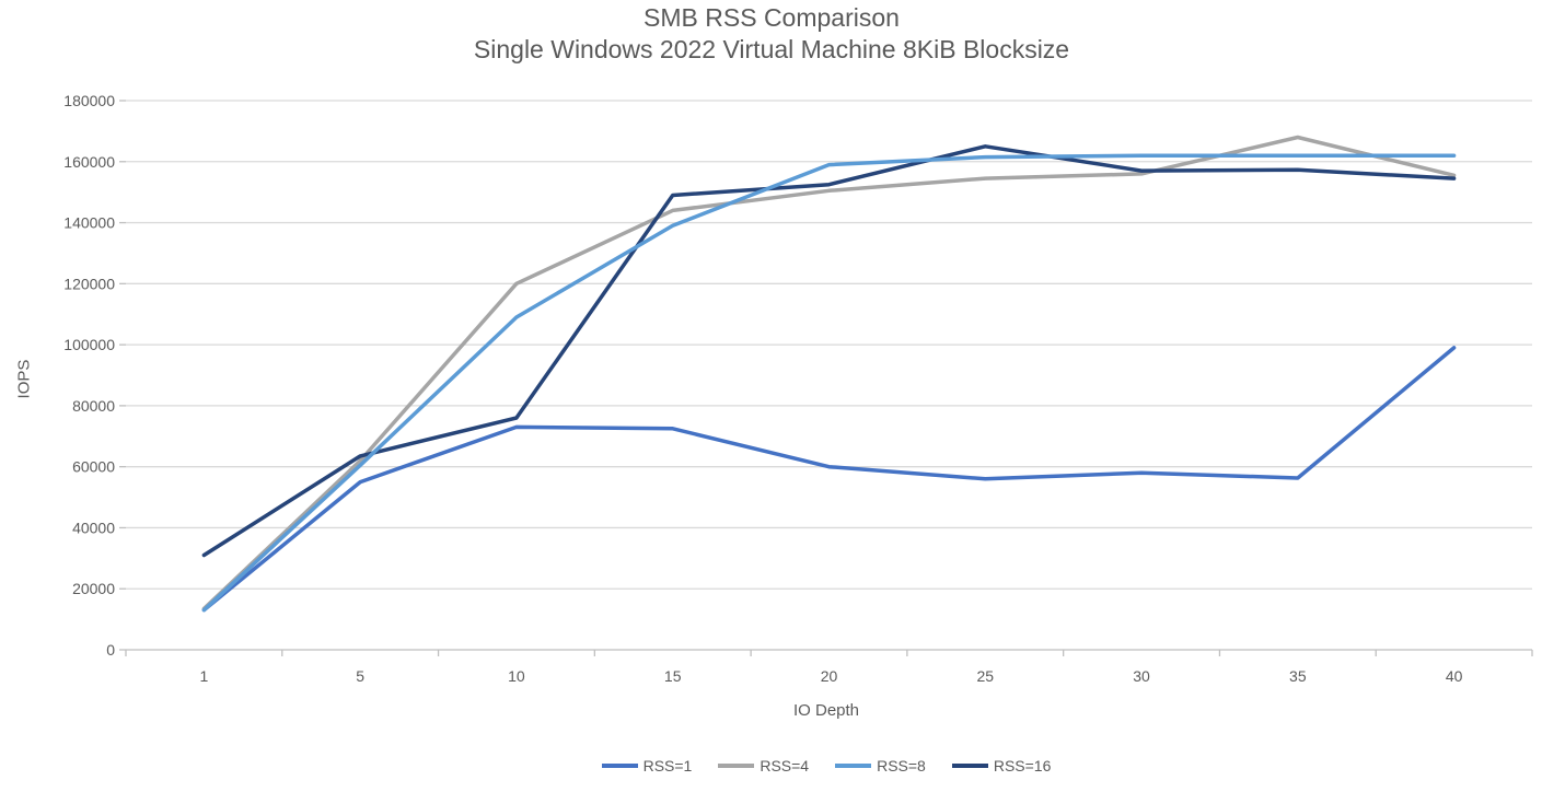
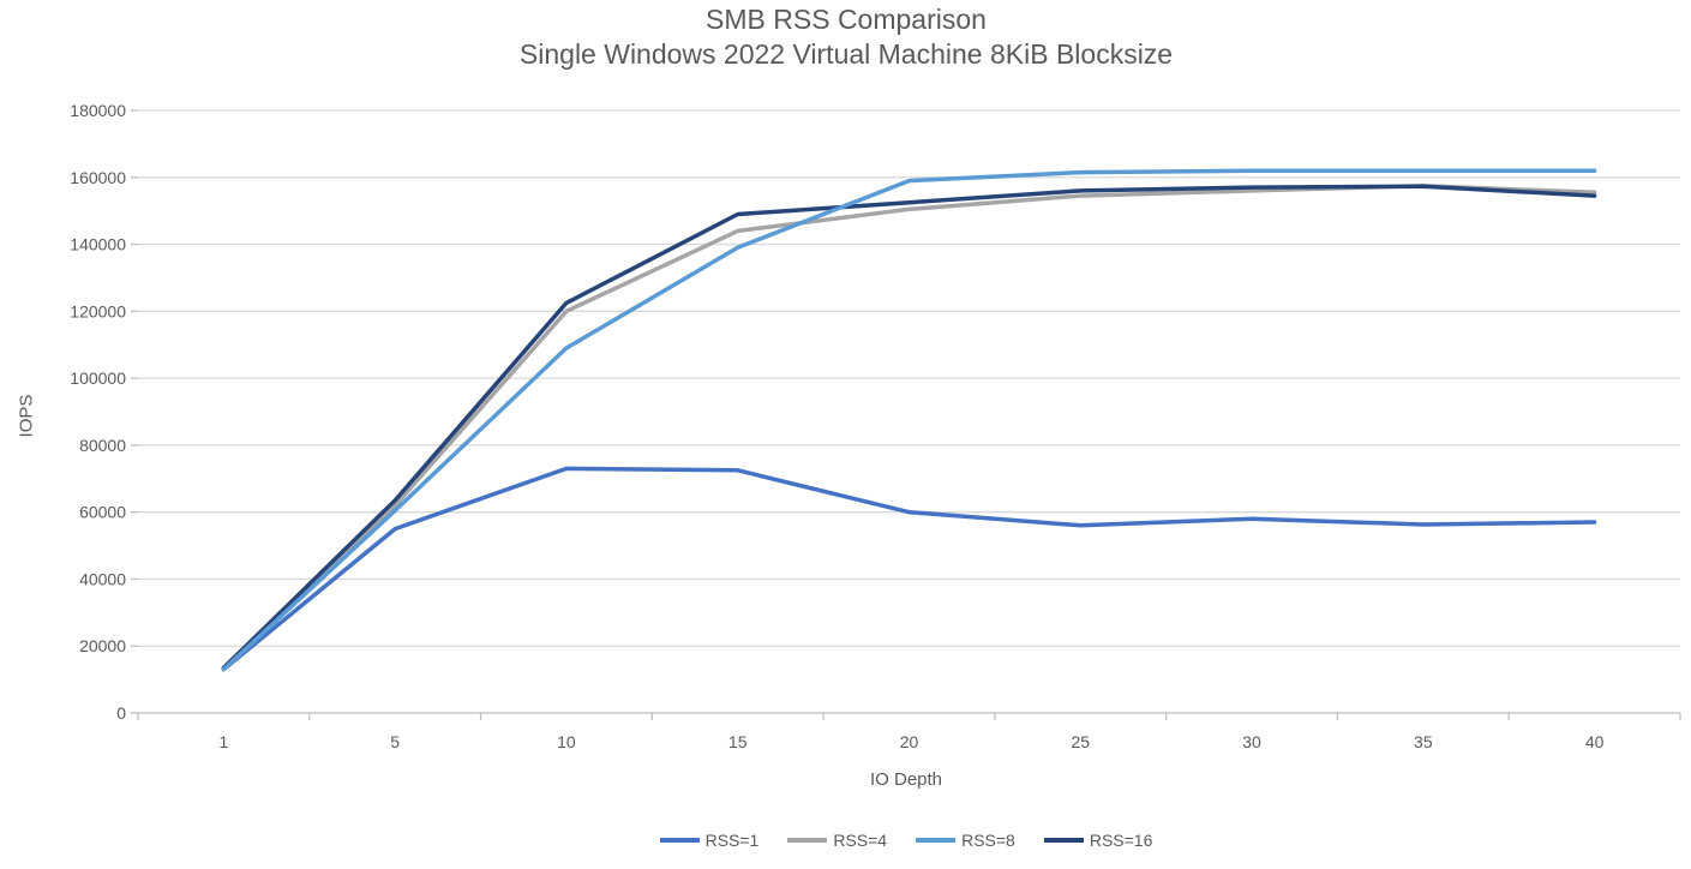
RSS=16/1: 31000 -> 14000
RSS=16/10: 76000 -> 122000
RSS=16/25: 165000 -> 156000
RSS=4/35: 168000 -> 158000
RSS=1/40: 99000 -> 57000
